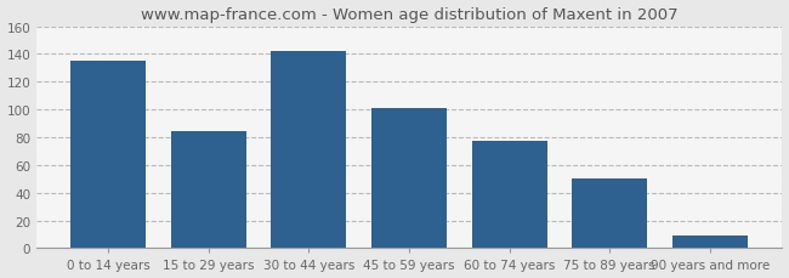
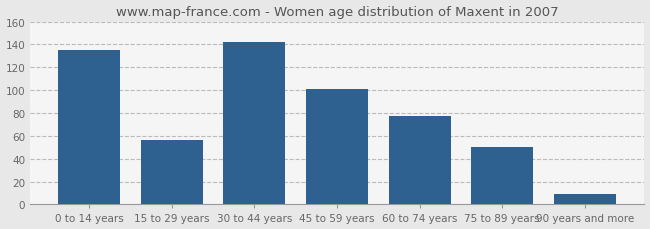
15 to 29 years: 84 -> 56
